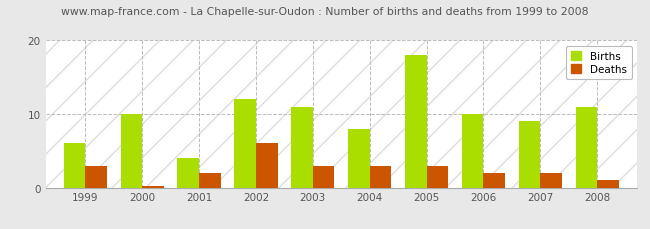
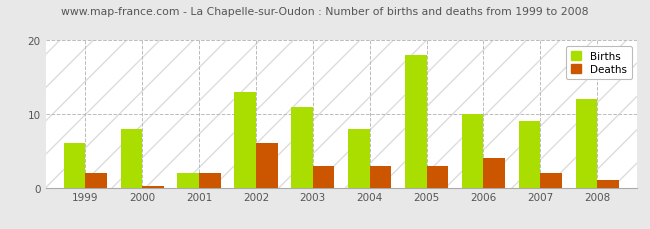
Deaths/1999: 3.0 -> 2.0
Births/2000: 10 -> 8
Births/2001: 4 -> 2
Births/2002: 12 -> 13
Deaths/2006: 2.0 -> 4.0
Births/2008: 11 -> 12
